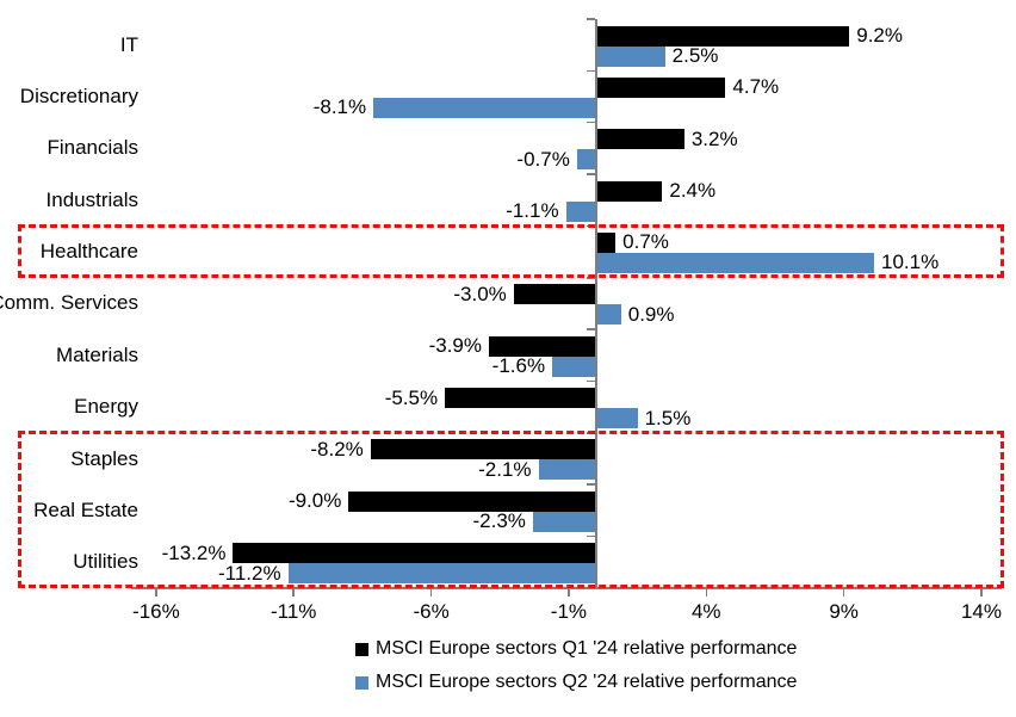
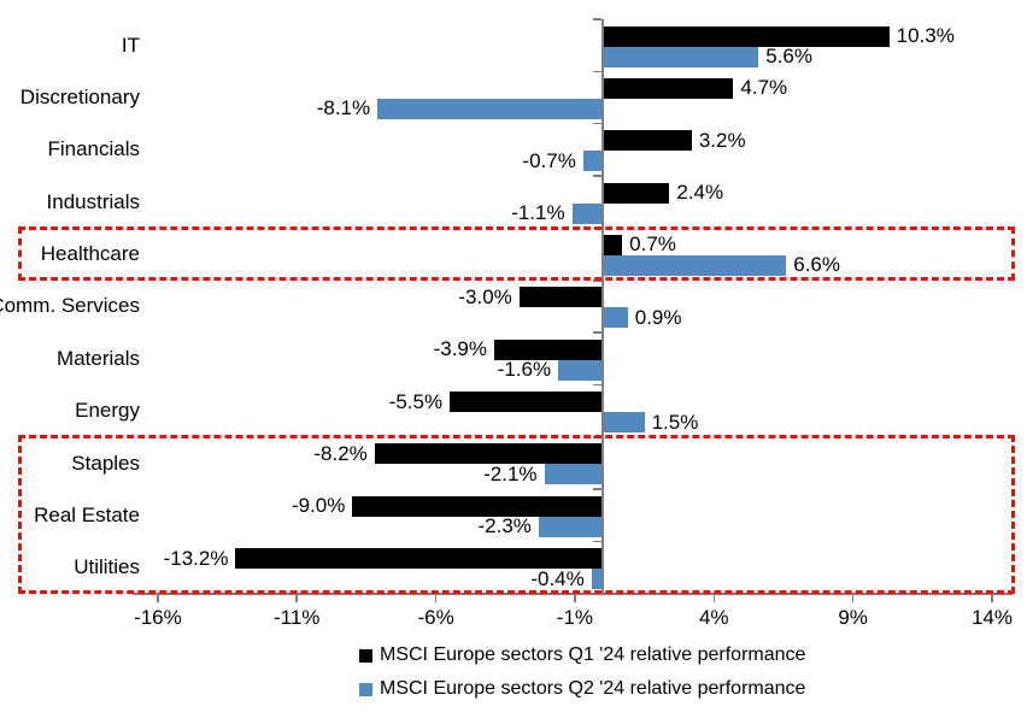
MSCI Europe sectors Q1 '24 relative performance/IT: 9.2% -> 10.3%
MSCI Europe sectors Q2 '24 relative performance/IT: 2.5% -> 5.6%
MSCI Europe sectors Q2 '24 relative performance/Healthcare: 10.1% -> 6.6%
MSCI Europe sectors Q2 '24 relative performance/Utilities: -11.2% -> -0.4%
